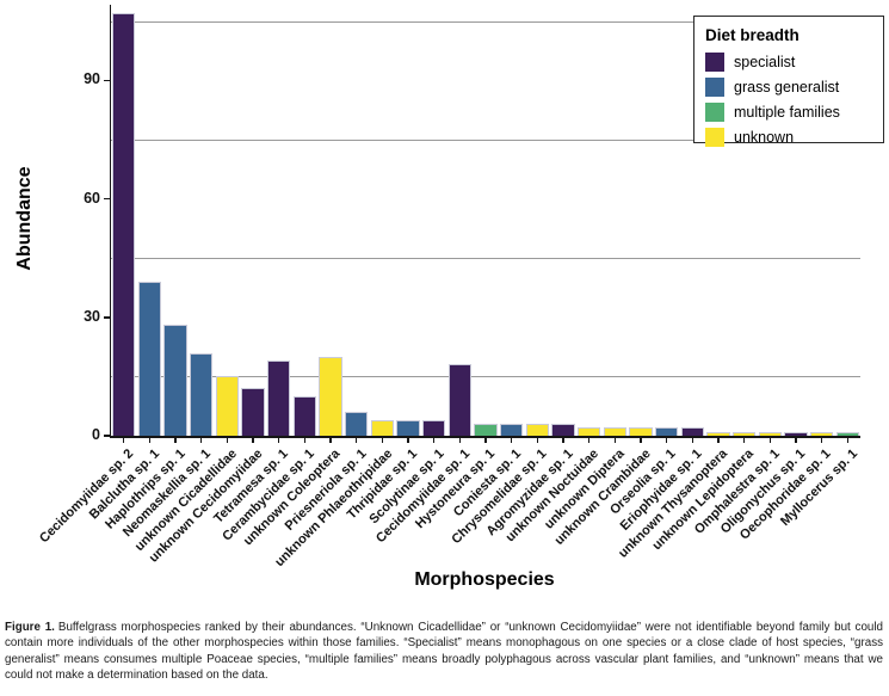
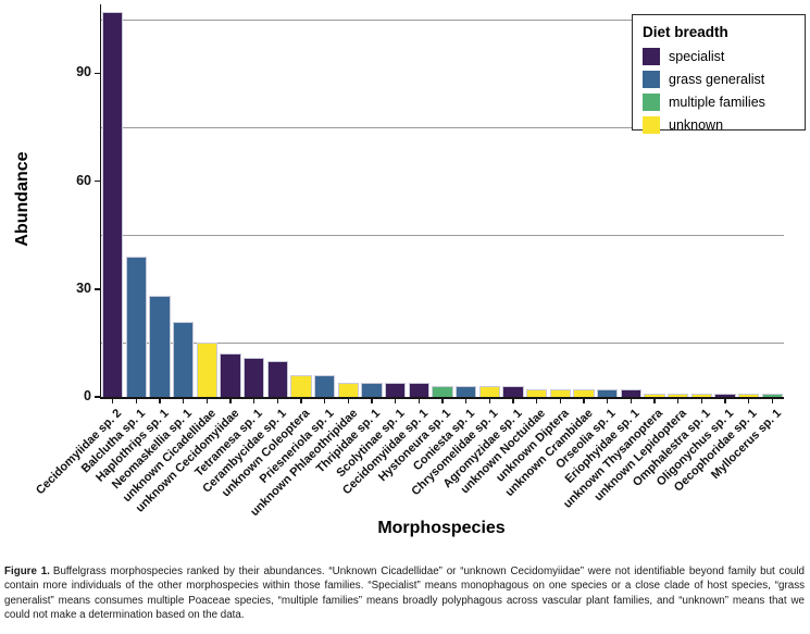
Tetramesa sp. 1: 19 -> 11
unknown Coleoptera: 20 -> 6
Cecidomyiidae sp. 1: 18 -> 4
